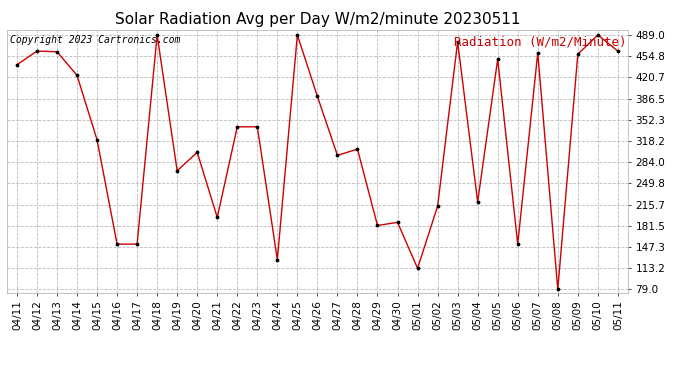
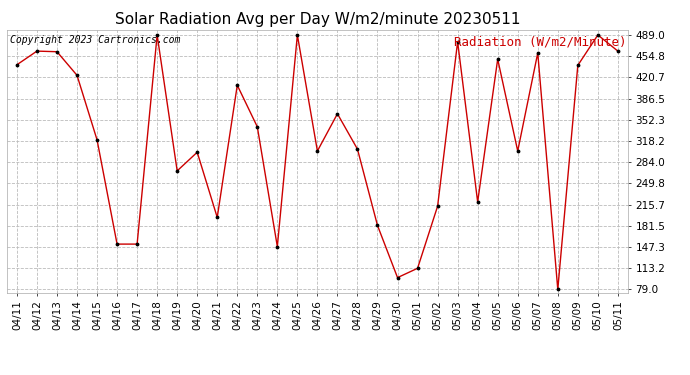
04/22: 341 -> 408
04/24: 127 -> 148
04/26: 390 -> 302
04/27: 295 -> 362
04/30: 187 -> 98
05/06: 152 -> 302
05/09: 458 -> 440
